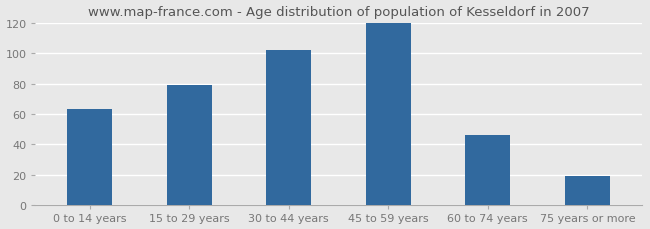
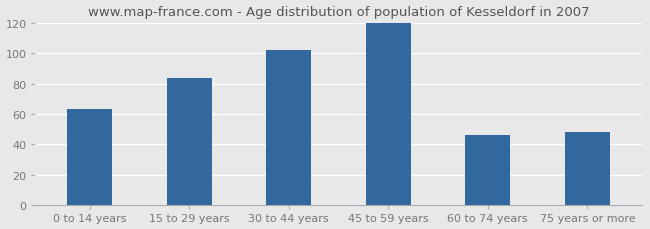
15 to 29 years: 79 -> 84
75 years or more: 19 -> 48
